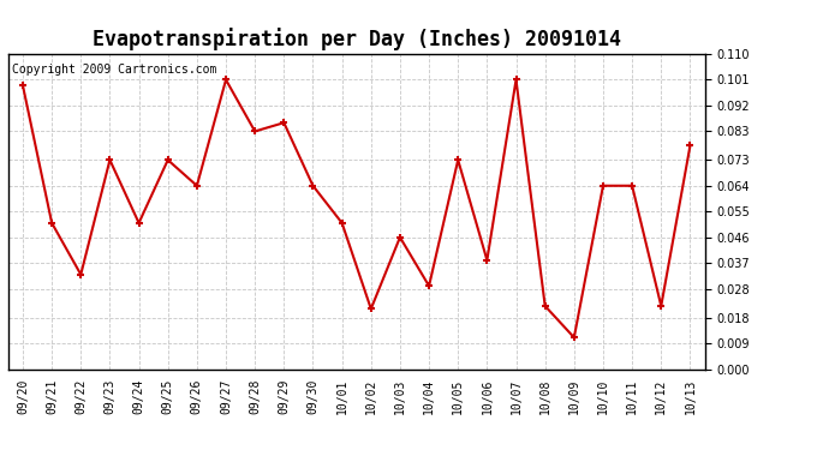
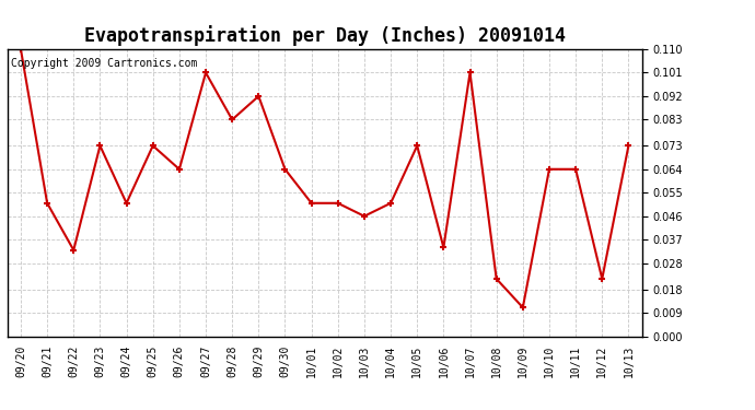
09/20: 0.099 -> 0.110
09/29: 0.086 -> 0.092
10/02: 0.021 -> 0.051
10/04: 0.029 -> 0.051
10/06: 0.038 -> 0.034
10/13: 0.078 -> 0.073
